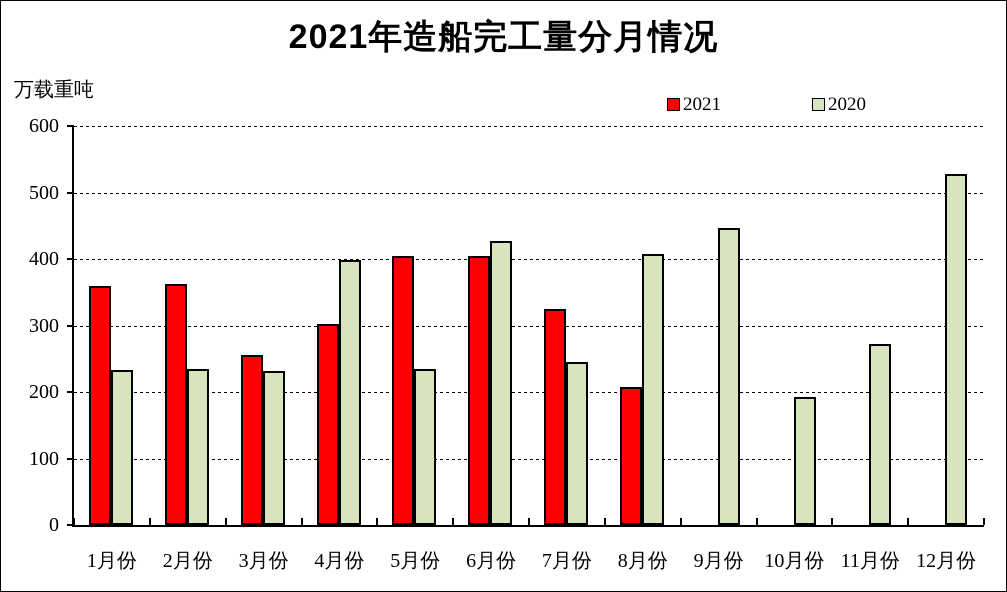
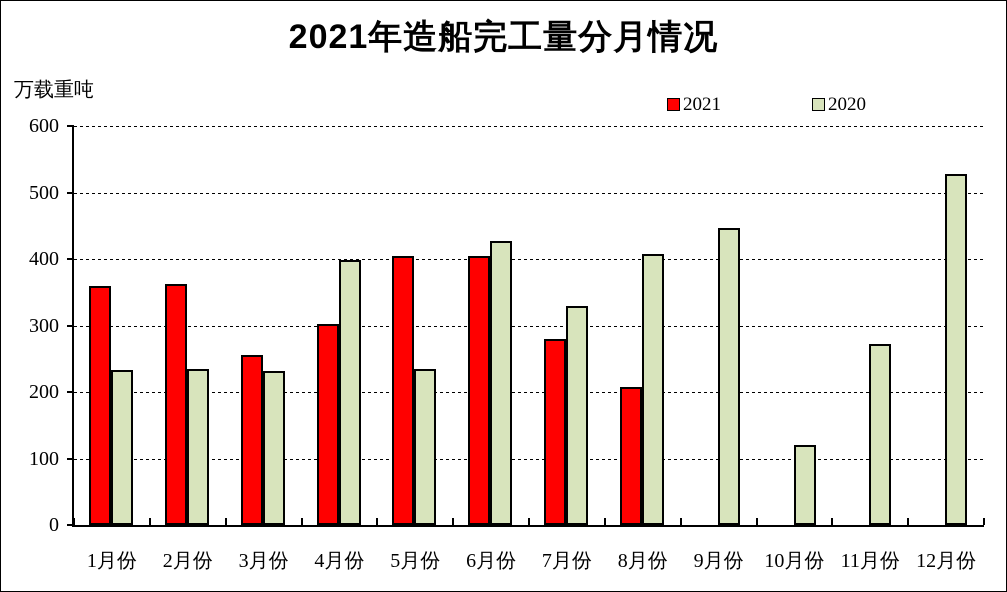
2021/7月份: 320 -> 280
2020/7月份: 240 -> 330
2020/10月份: 190 -> 120
